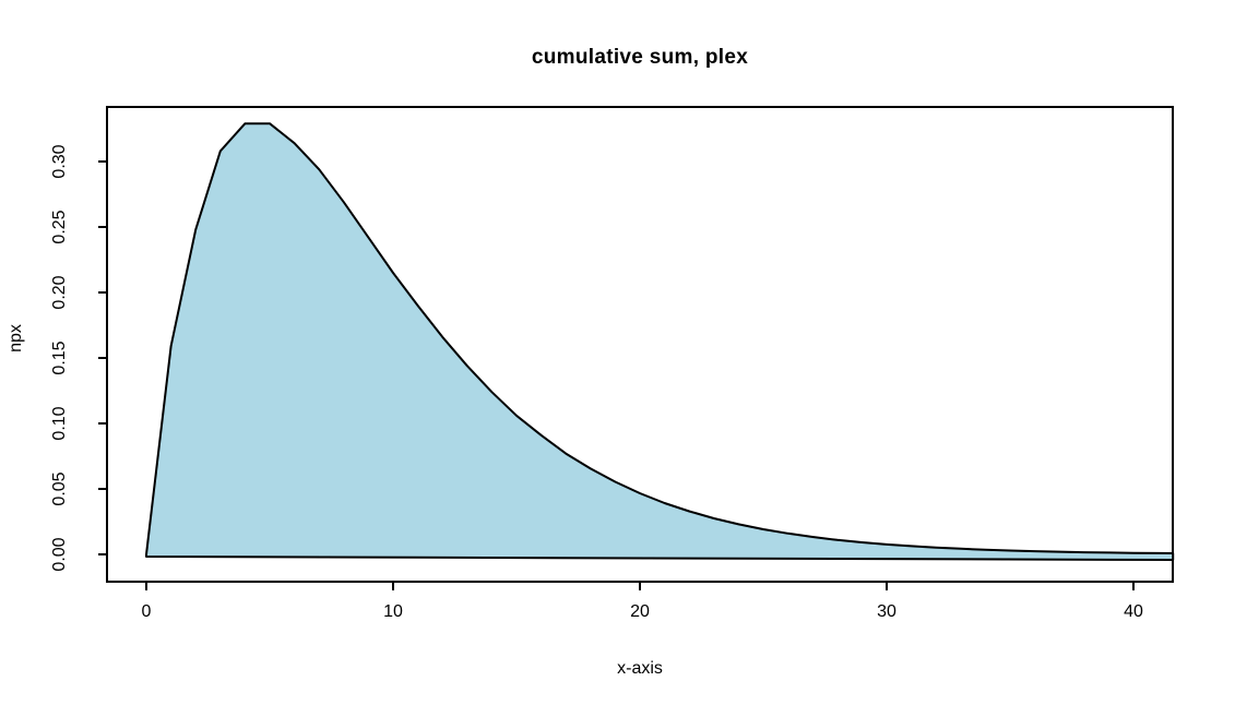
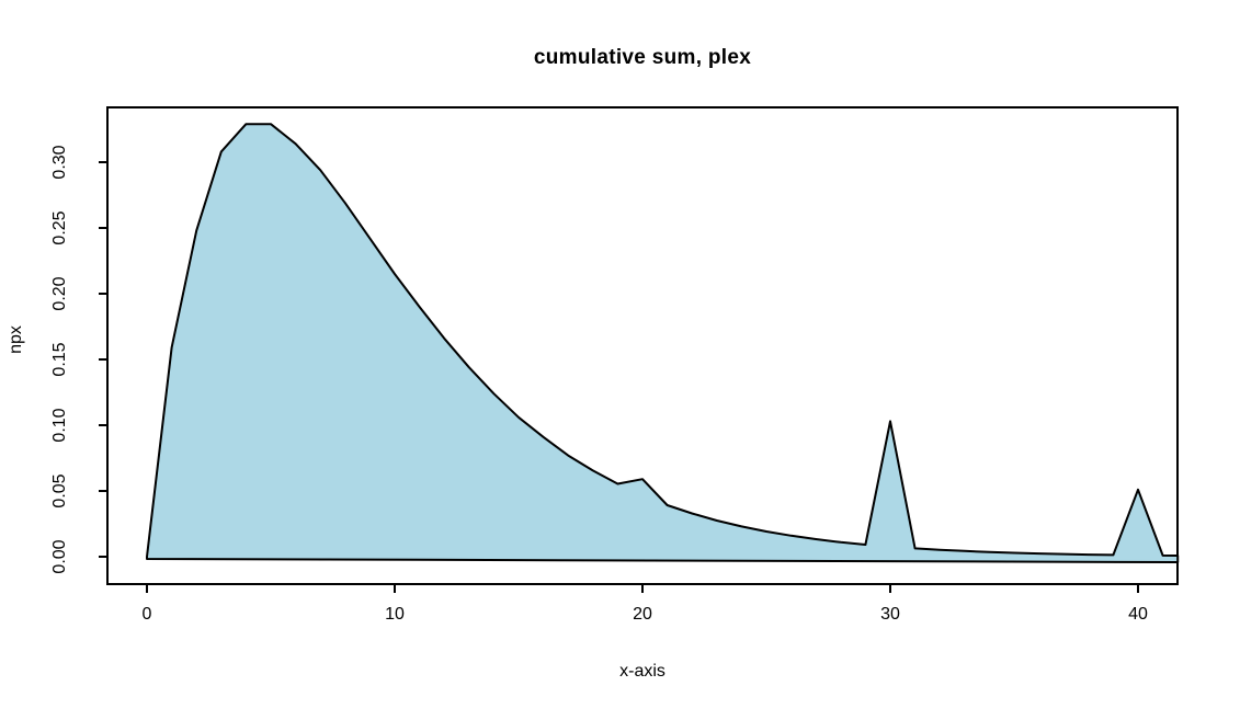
20: 0.047 -> 0.059
30: 0.008 -> 0.103
40: 0.001 -> 0.051
